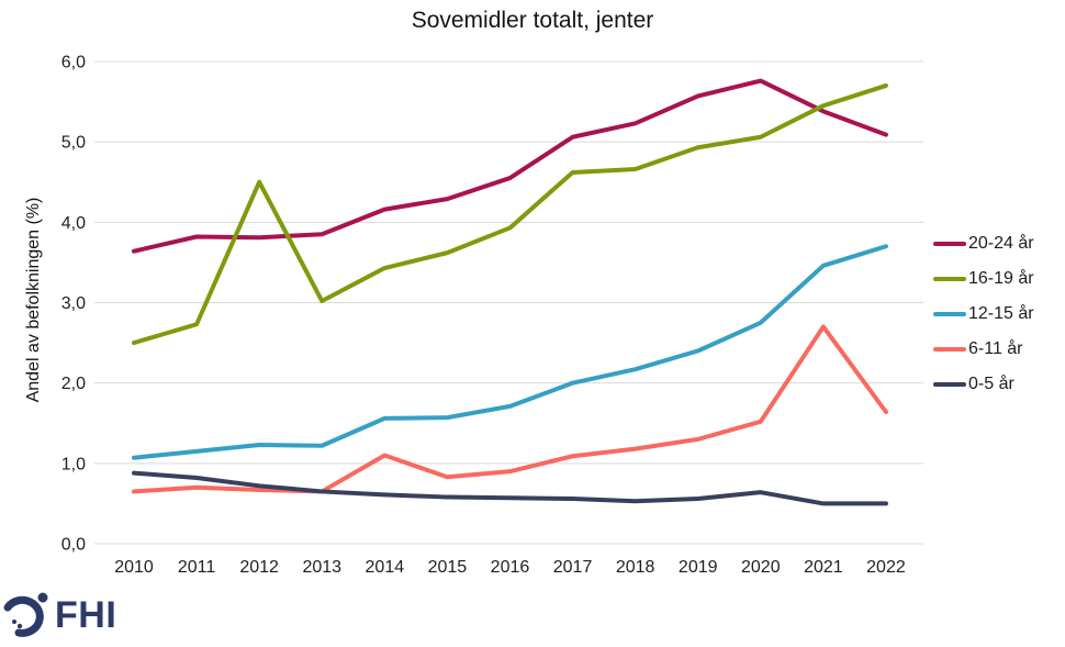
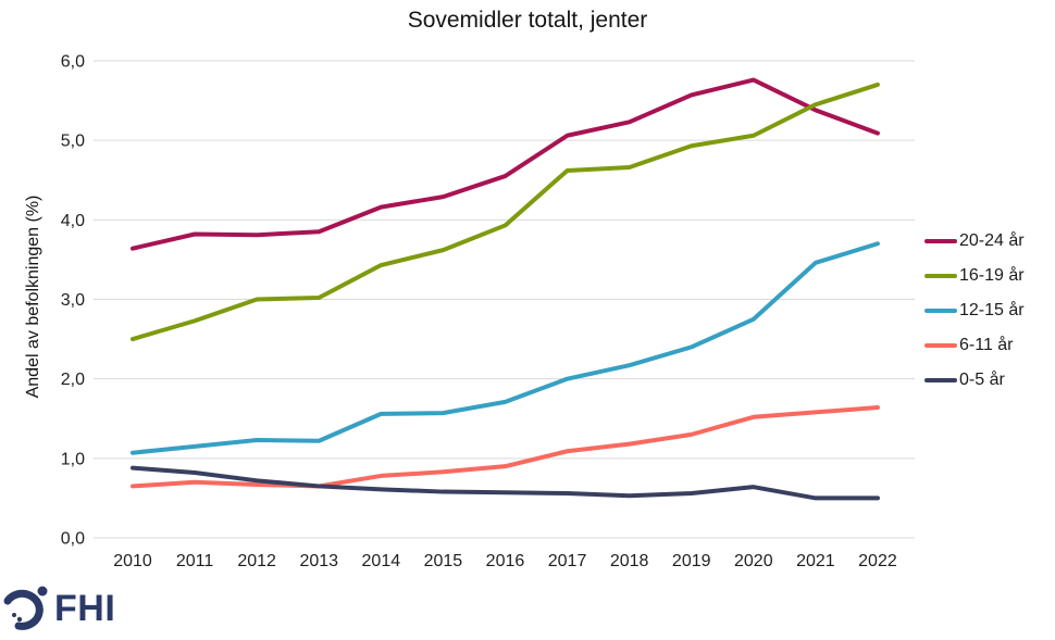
16-19 år/2012: 4,5 -> 3,0
6-11 år/2014: 1,1 -> 0,8
6-11 år/2021: 2,7 -> 1,6
